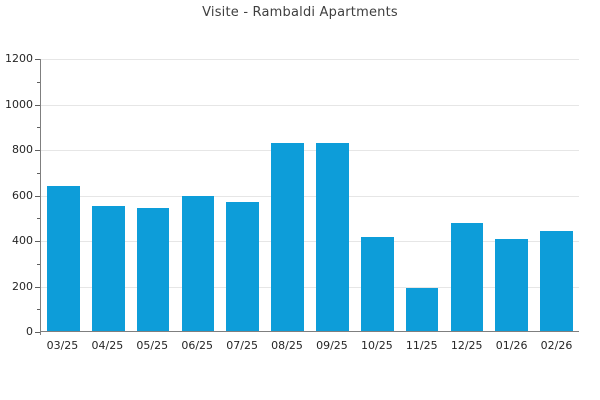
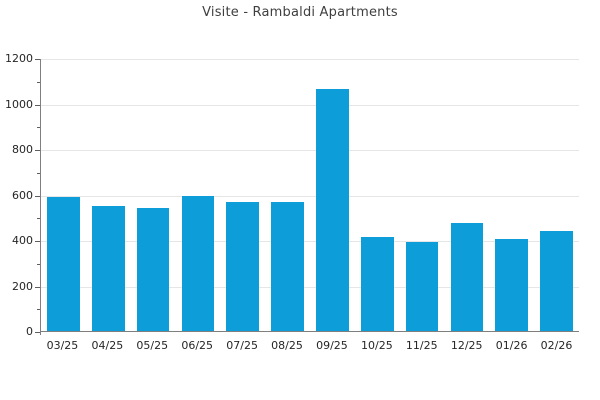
03/25: 640 -> 590
08/25: 830 -> 570
09/25: 830 -> 1070
11/25: 190 -> 390
